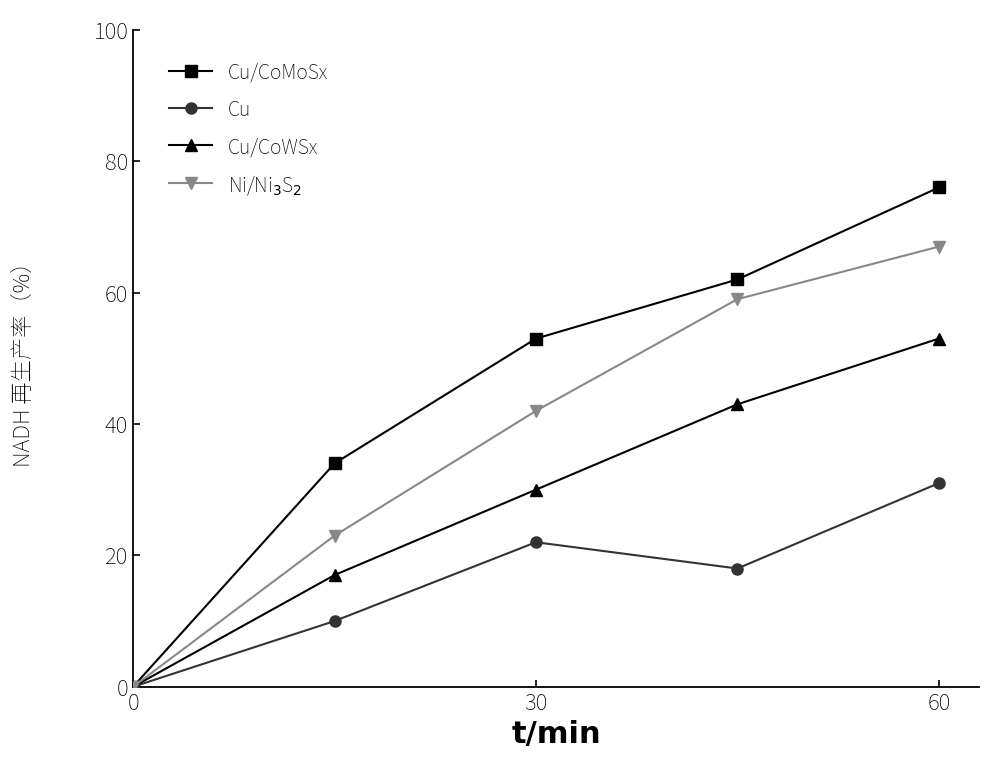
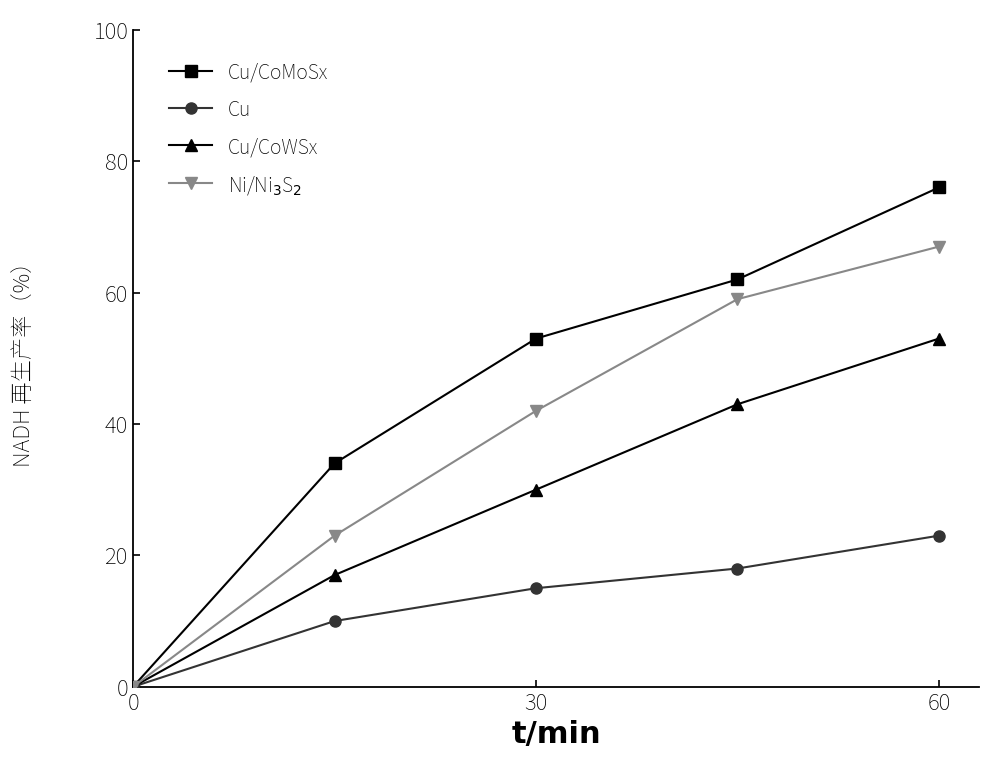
Cu/30: 22 -> 15
Cu/60: 31 -> 23
